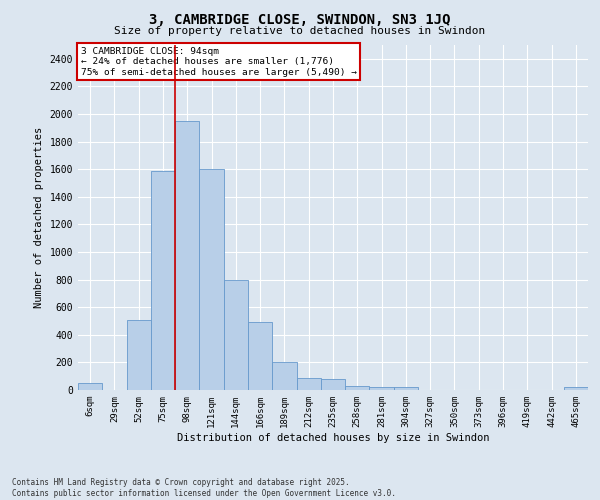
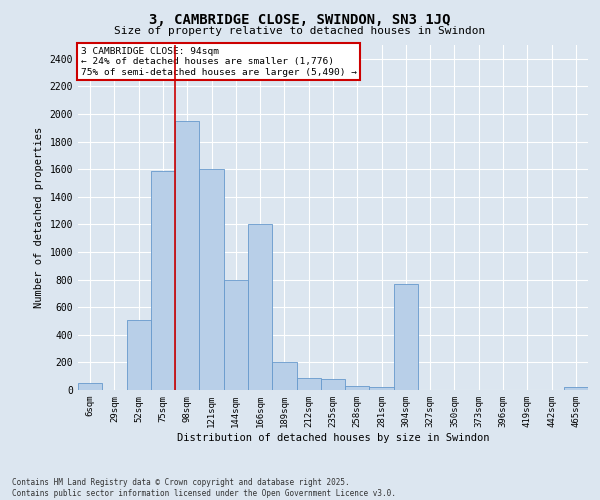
166sqm: 490 -> 1200
304sqm: 20 -> 770
